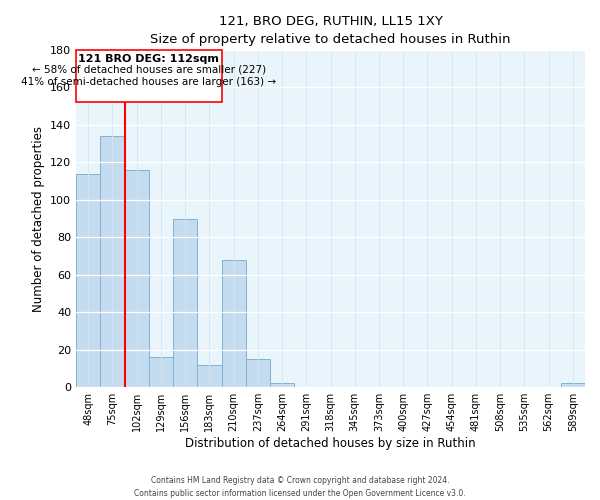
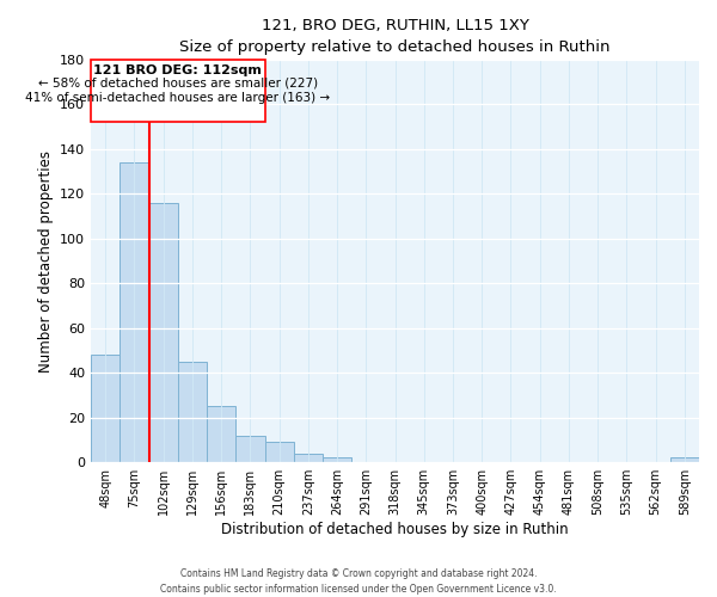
48sqm: 114 -> 48
129sqm: 16 -> 45
156sqm: 90 -> 25
210sqm: 68 -> 9
237sqm: 15 -> 4
